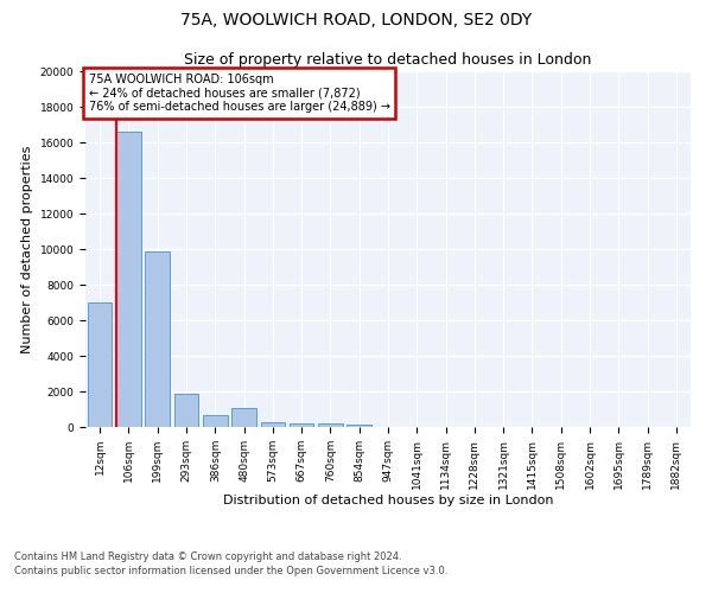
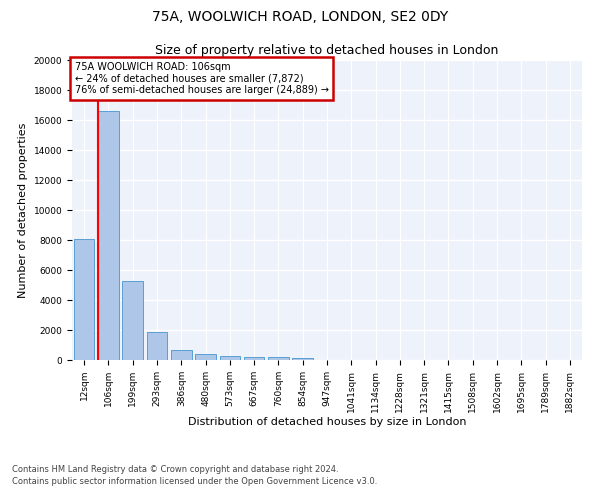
12sqm: 7000 -> 8100
199sqm: 9900 -> 5300
480sqm: 1100 -> 400
